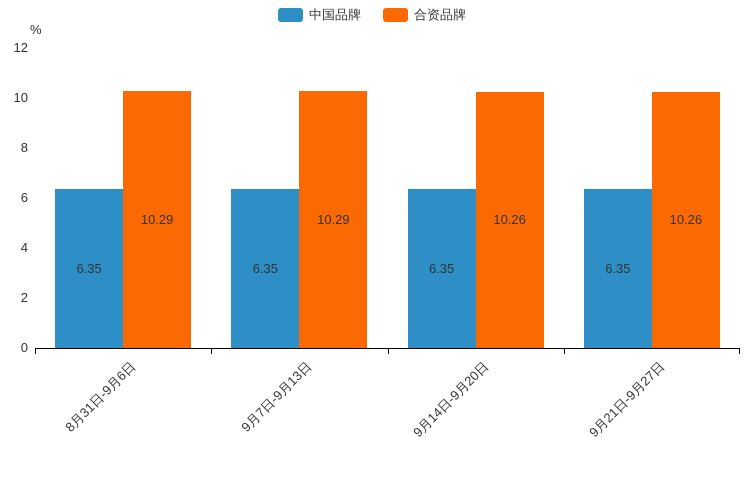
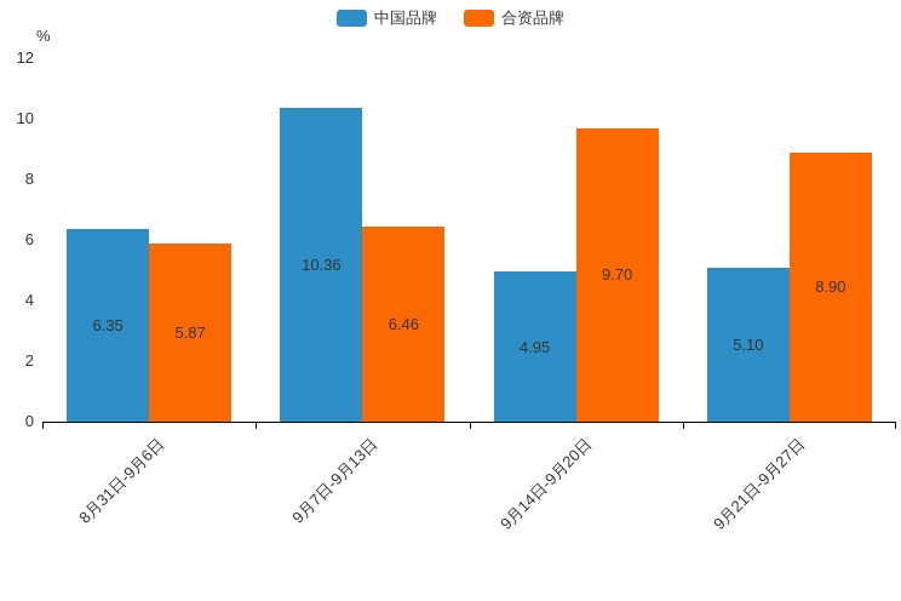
合资品牌/8月31日-9月6日: 10.29 -> 5.87
中国品牌/9月7日-9月13日: 6.35 -> 10.36
合资品牌/9月7日-9月13日: 10.29 -> 6.46
中国品牌/9月14日-9月20日: 6.35 -> 4.95
合资品牌/9月14日-9月20日: 10.26 -> 9.70
中国品牌/9月21日-9月27日: 6.35 -> 5.10
合资品牌/9月21日-9月27日: 10.26 -> 8.90
